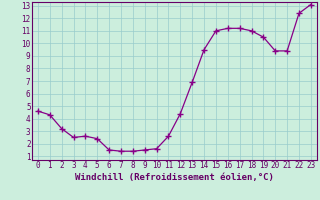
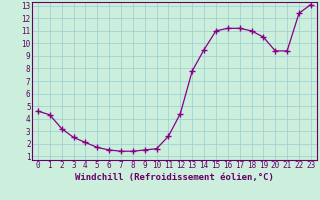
4: 2.6 -> 2.1
5: 2.4 -> 1.7
13: 6.9 -> 7.8
